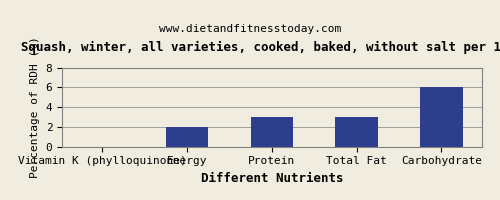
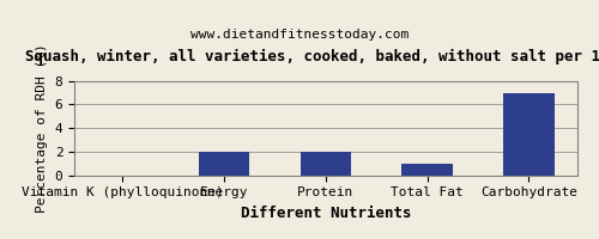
Protein: 3 -> 2
Total Fat: 3 -> 1
Carbohydrate: 6 -> 7
